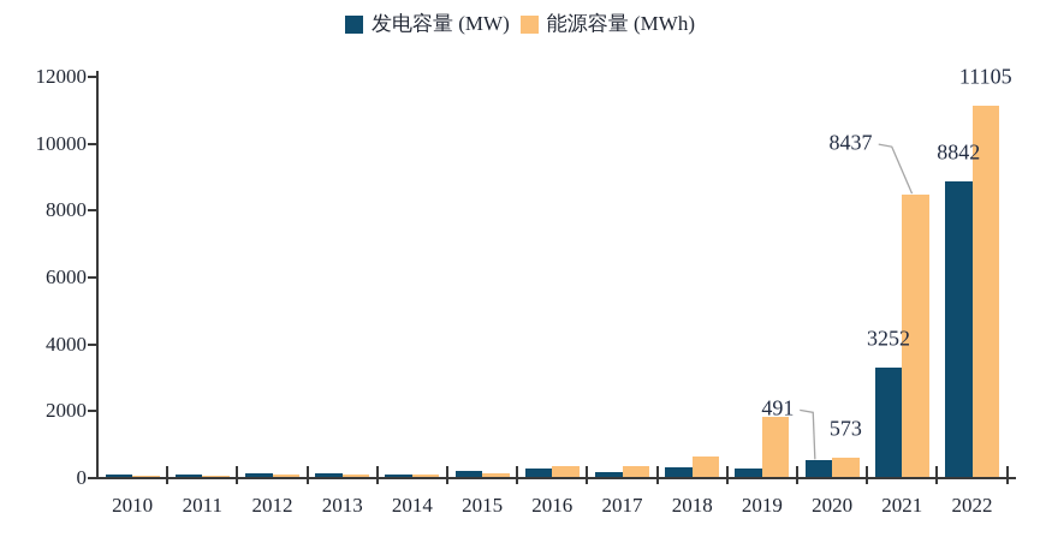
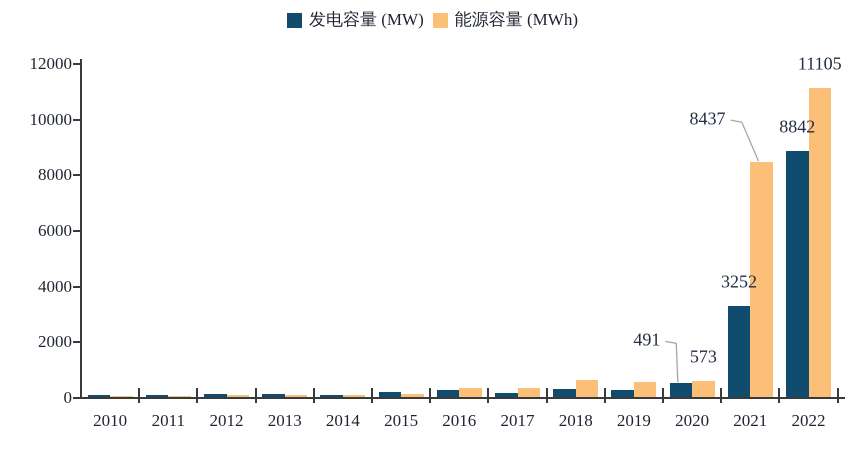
能源容量 (MWh)/2019: 1800 -> 500
